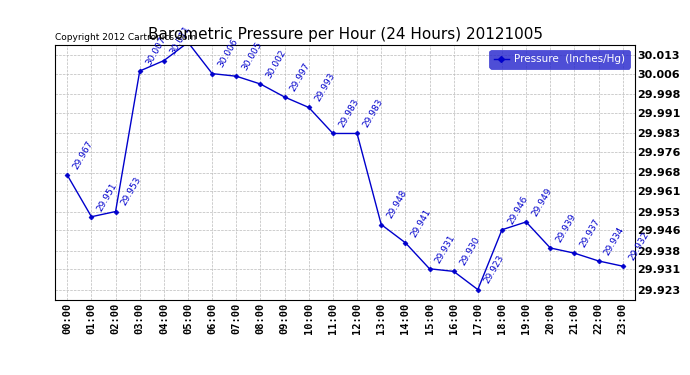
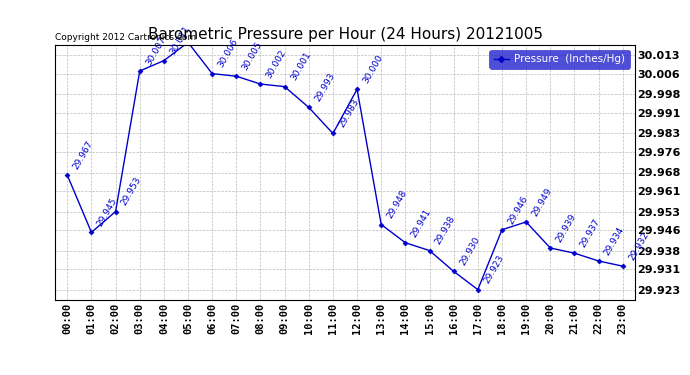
01:00: 29.951 -> 29.945
09:00: 29.997 -> 30.001
12:00: 29.983 -> 30.000
15:00: 29.931 -> 29.938
